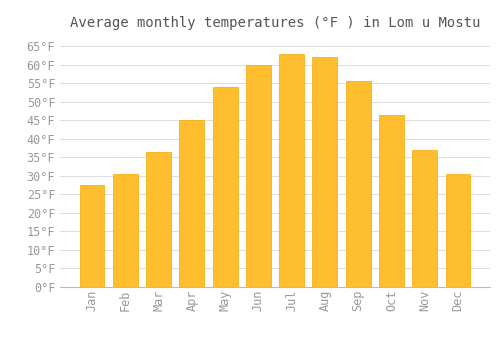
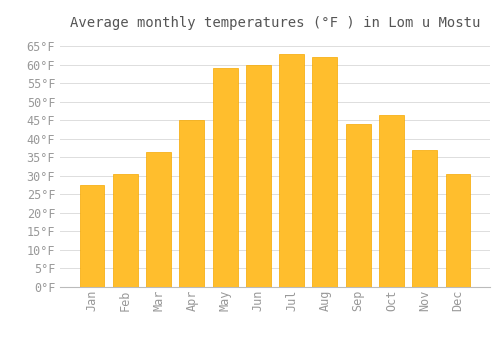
May: 54.0°F -> 59.0°F
Sep: 55.5°F -> 44.0°F
